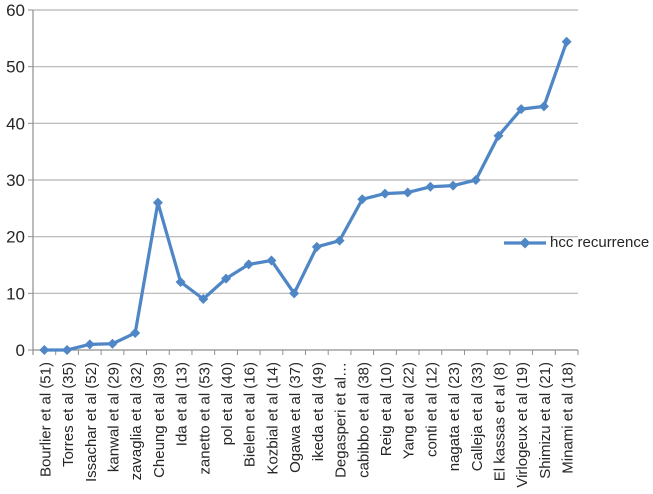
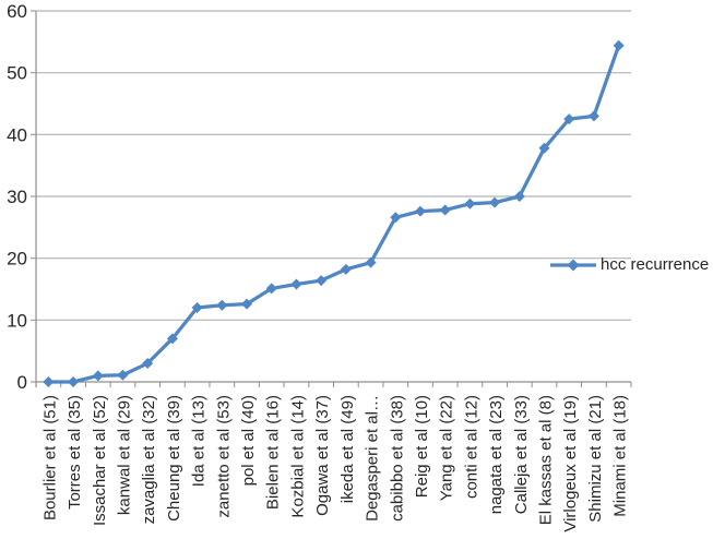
Cheung et al (39): 26 -> 7
zanetto et al (53): 9 -> 12
Ogawa et al (37): 10 -> 16
